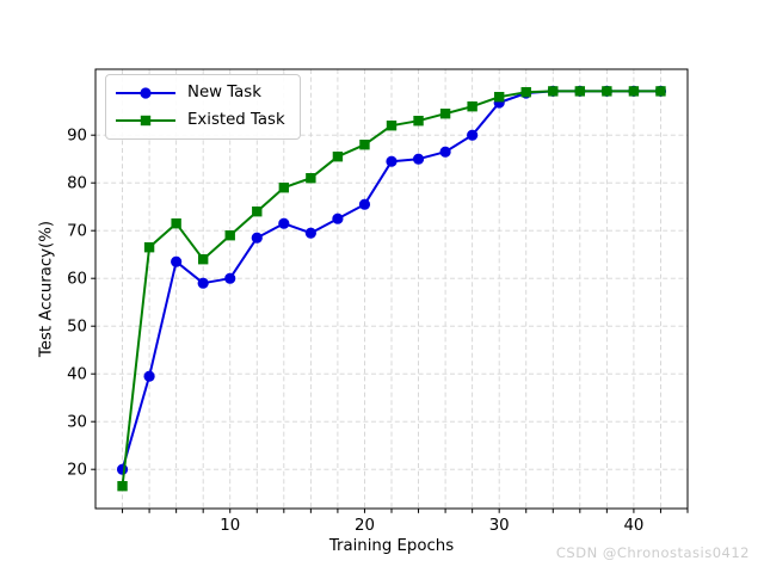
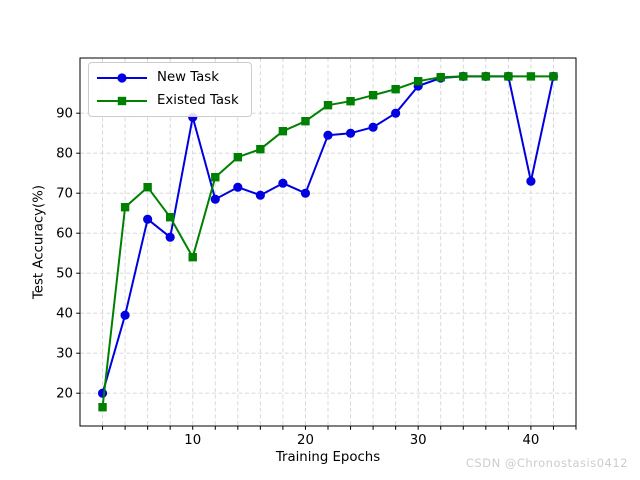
New Task/10: 60 -> 89
Existed Task/10: 69 -> 54
New Task/20: 76 -> 70
New Task/40: 99 -> 73
